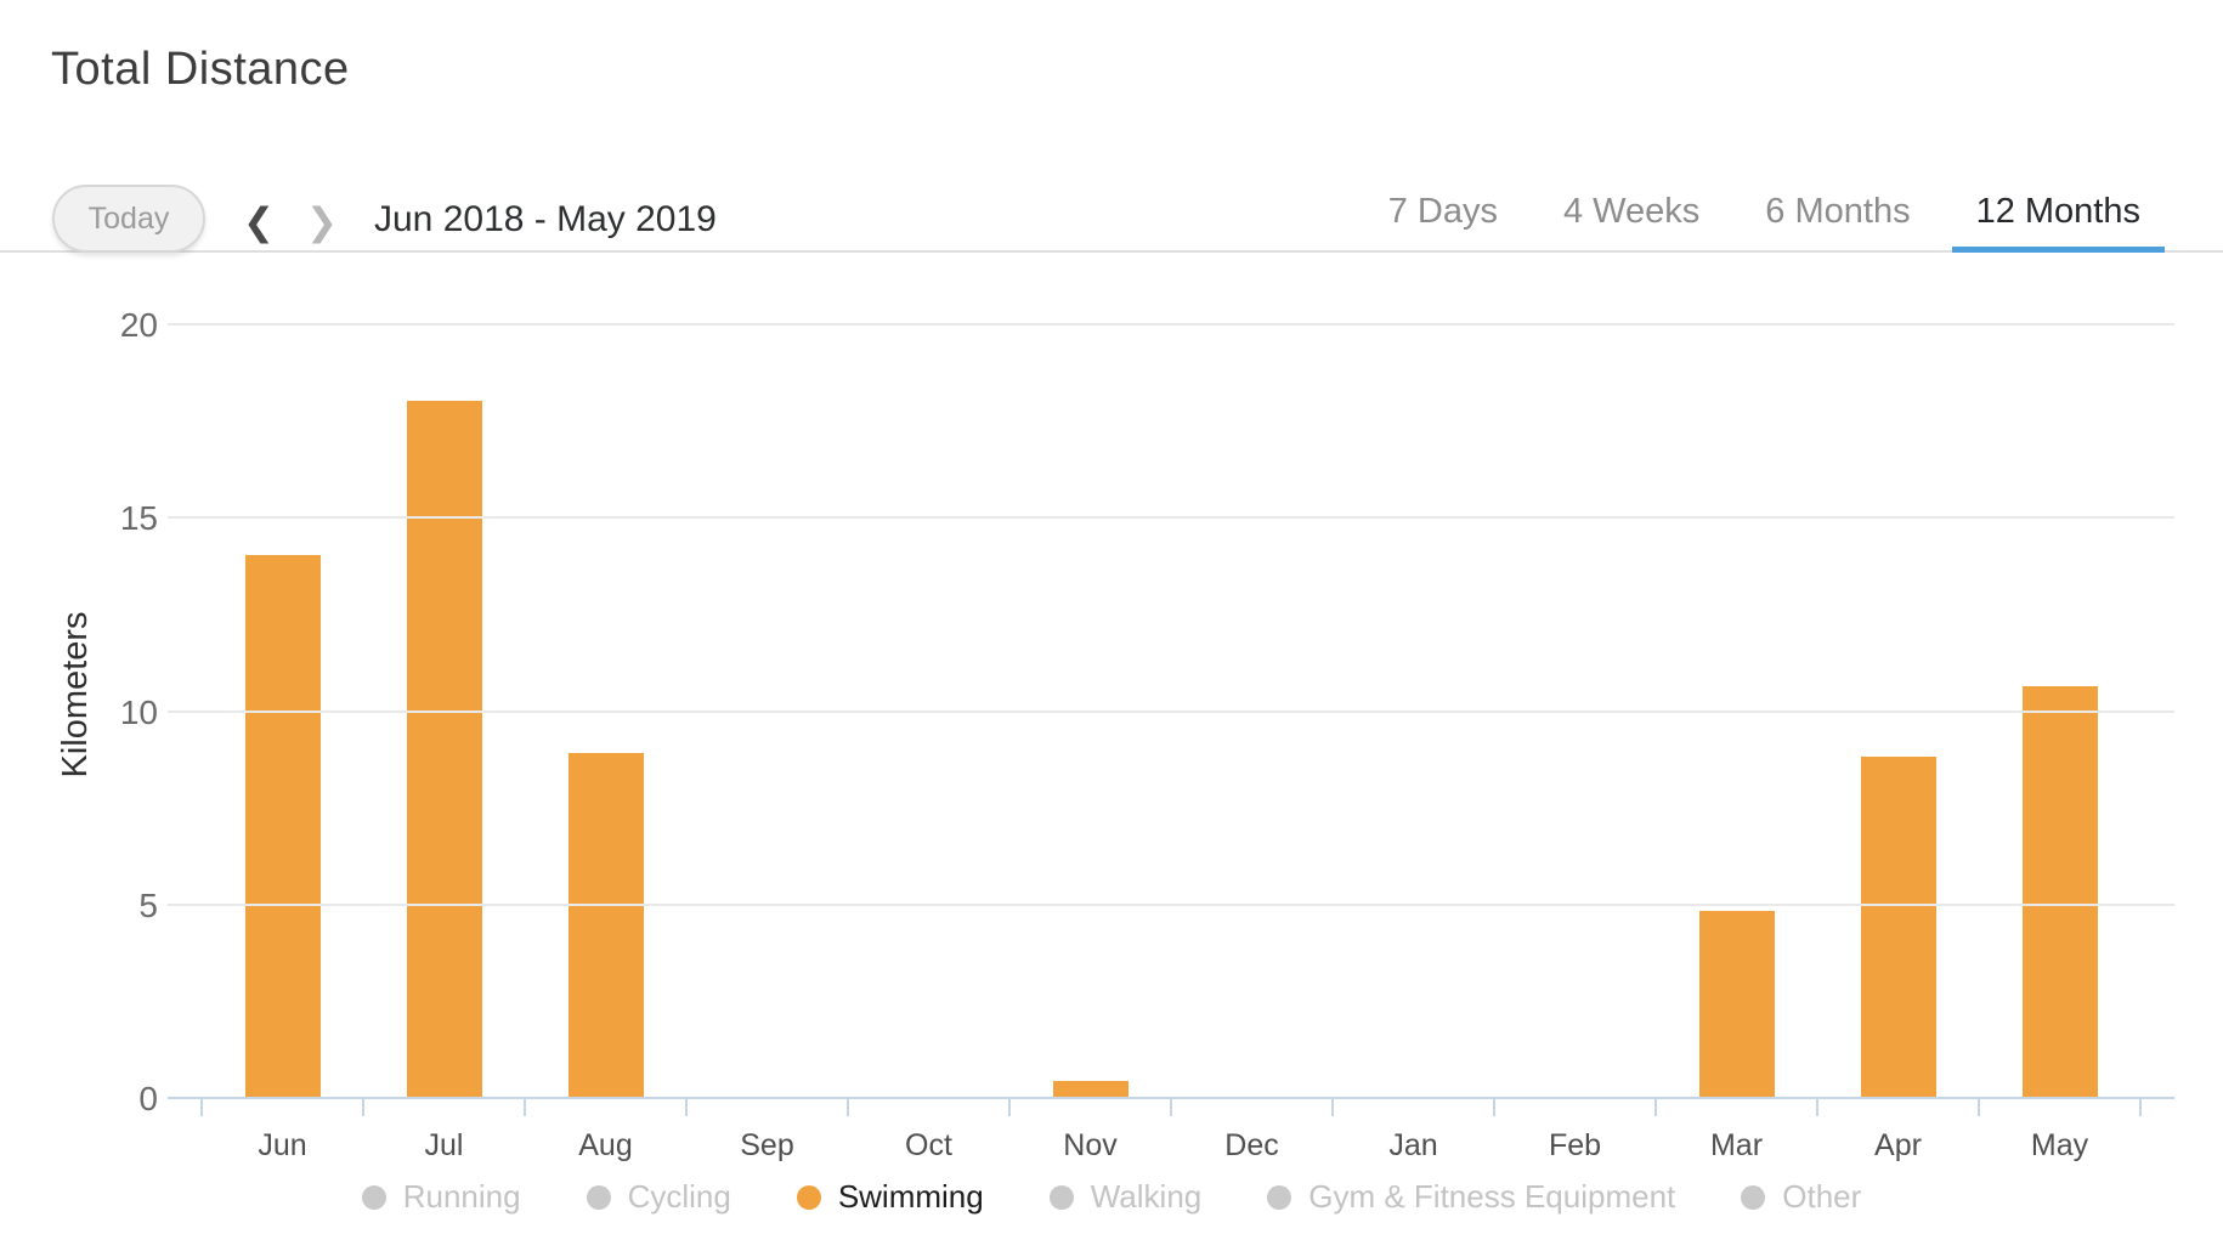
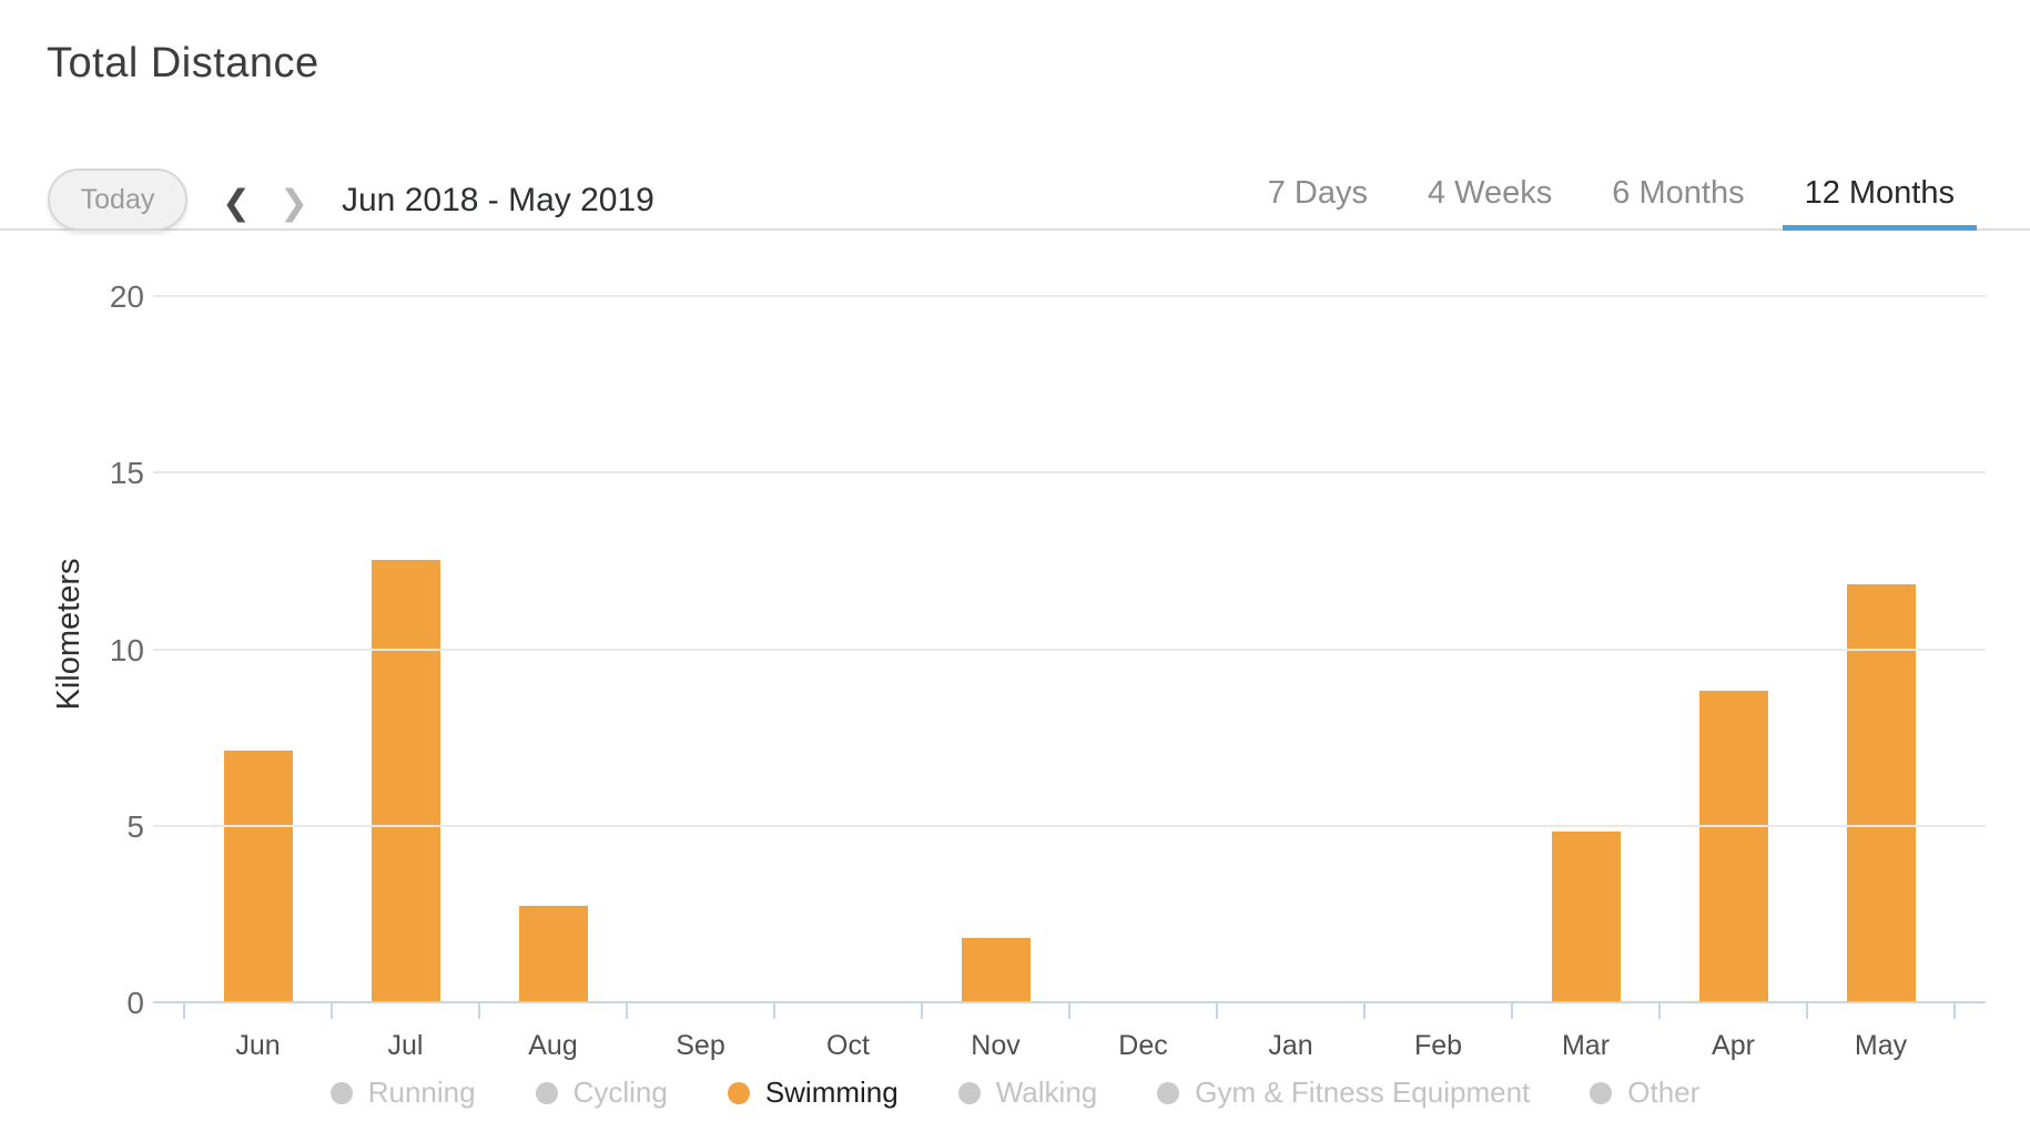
Jun: 14.0 -> 7.1
Jul: 18.0 -> 12.5
Aug: 8.9 -> 2.7
Nov: 0.4 -> 1.8
May: 10.6 -> 11.8
